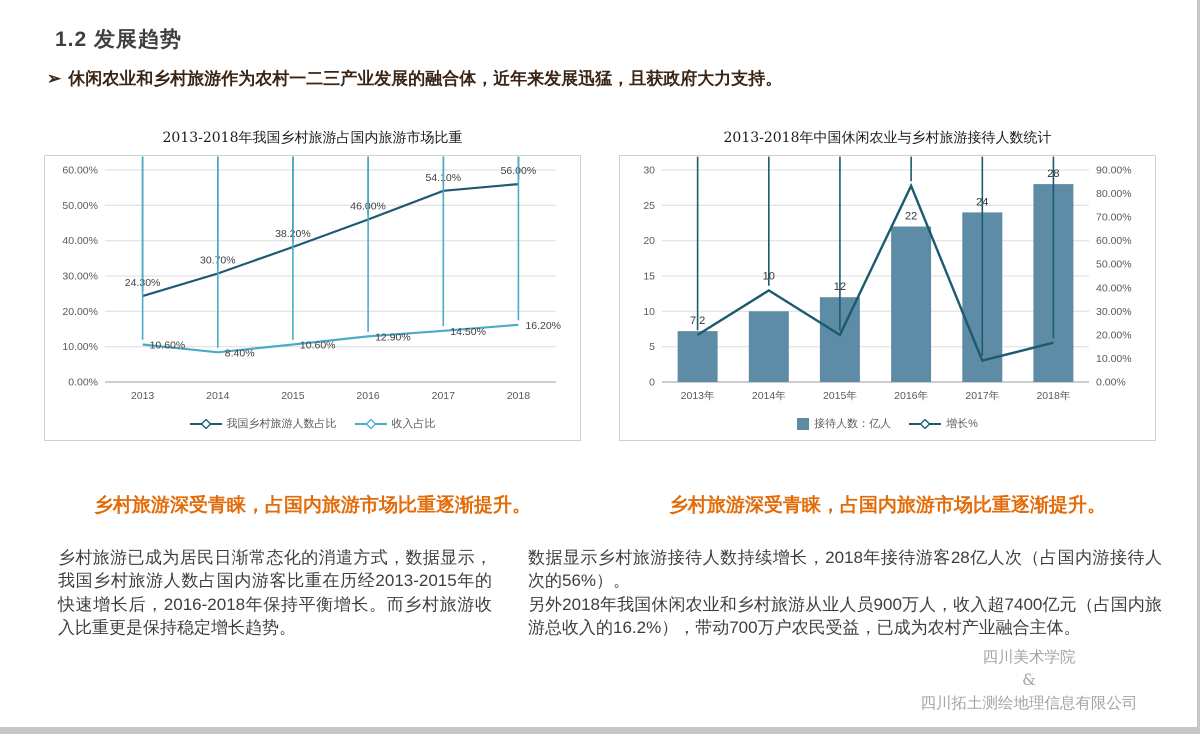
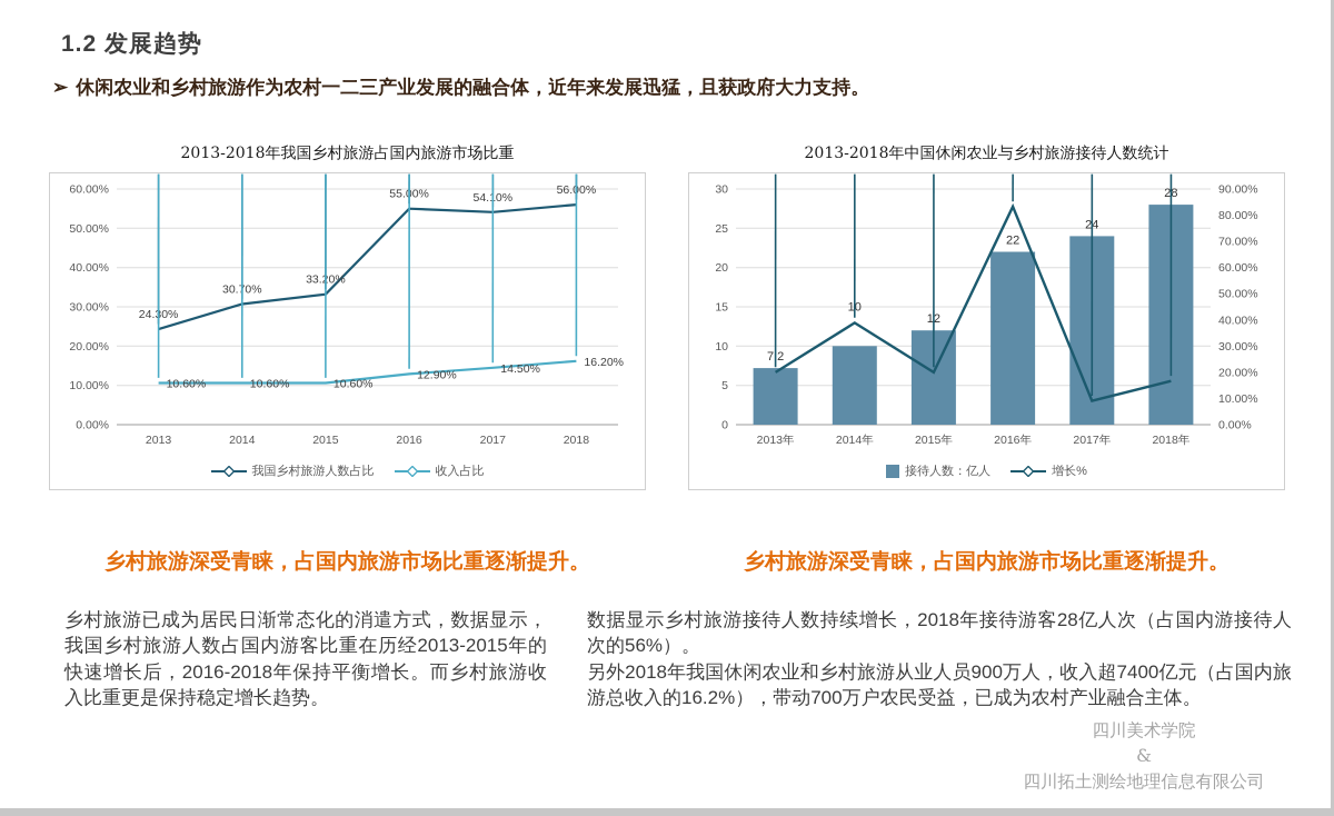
2013-2018年我国乡村旅游占国内旅游市场比重/收入占比/2014: 8.40% -> 10.60%
2013-2018年我国乡村旅游占国内旅游市场比重/我国乡村旅游人数占比/2015: 38.20% -> 33.20%
2013-2018年我国乡村旅游占国内旅游市场比重/我国乡村旅游人数占比/2016: 46.00% -> 55.00%
